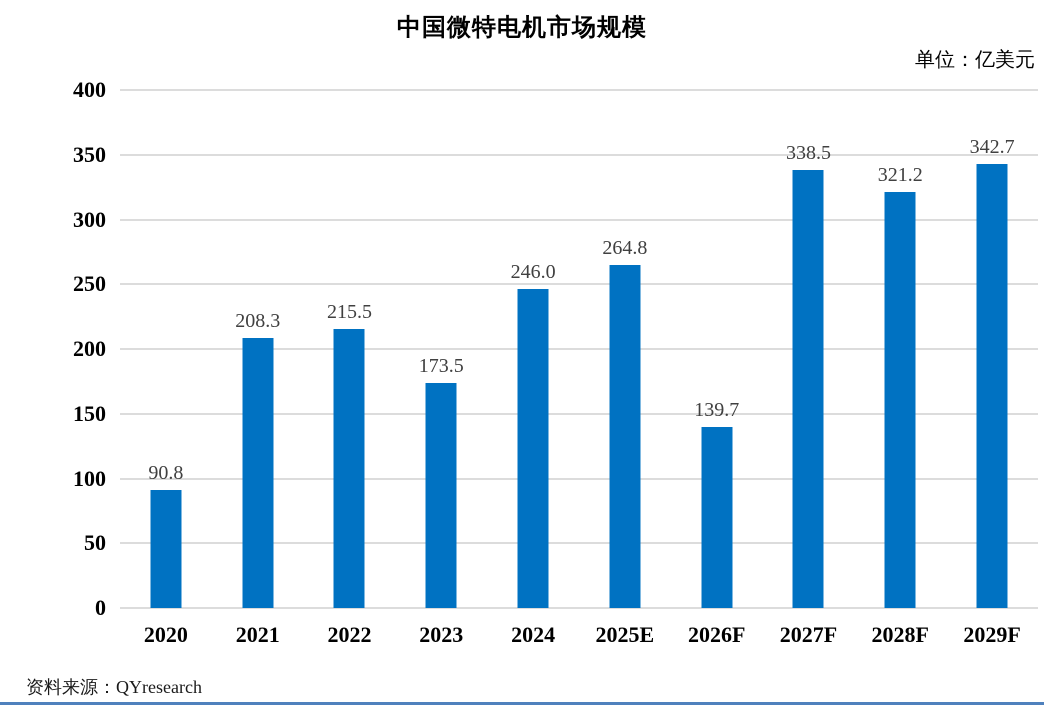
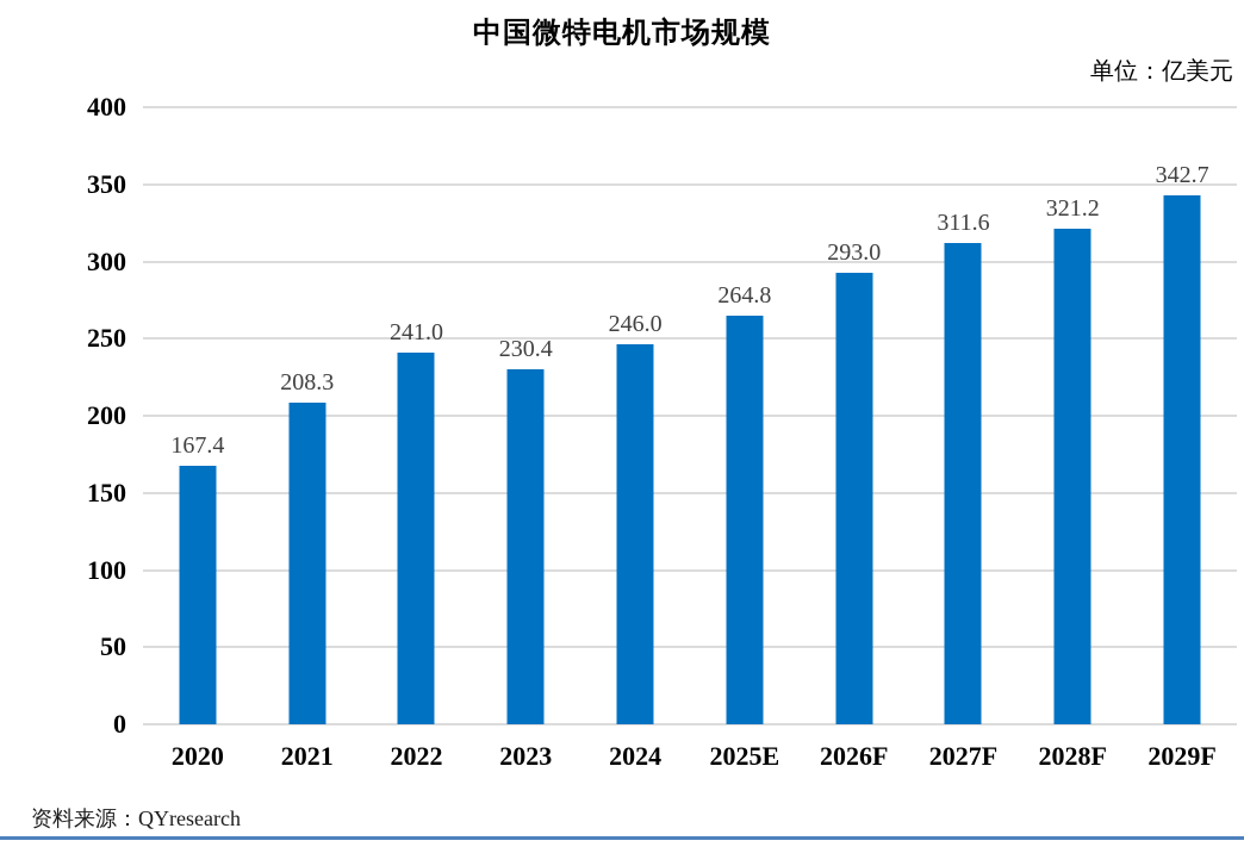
2020: 90.8 -> 167.4
2022: 215.5 -> 241.0
2023: 173.5 -> 230.4
2026F: 139.7 -> 293.0
2027F: 338.5 -> 311.6
